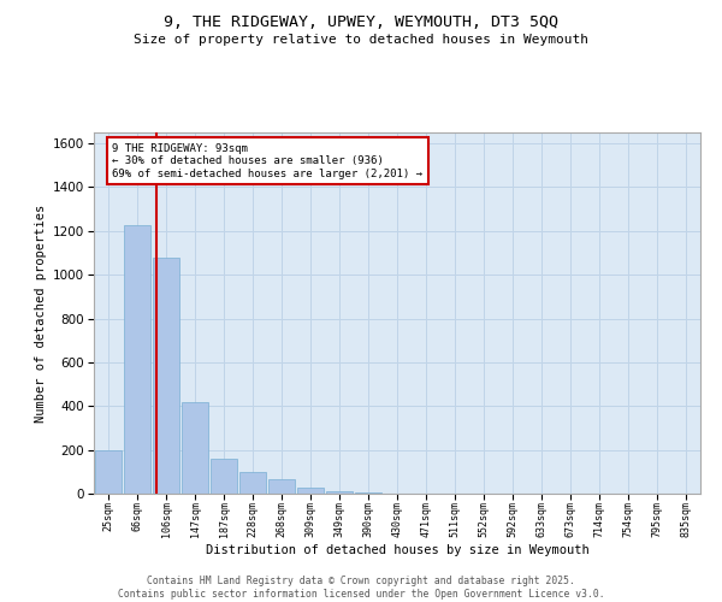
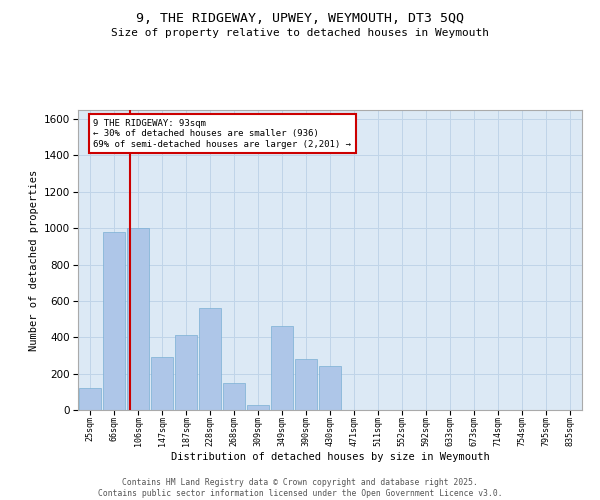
25sqm: 200 -> 120
66sqm: 1220 -> 980
106sqm: 1080 -> 1000
147sqm: 420 -> 290
187sqm: 160 -> 410
228sqm: 100 -> 560
268sqm: 60 -> 150
349sqm: 10 -> 460
390sqm: 0 -> 280
430sqm: 0 -> 240
